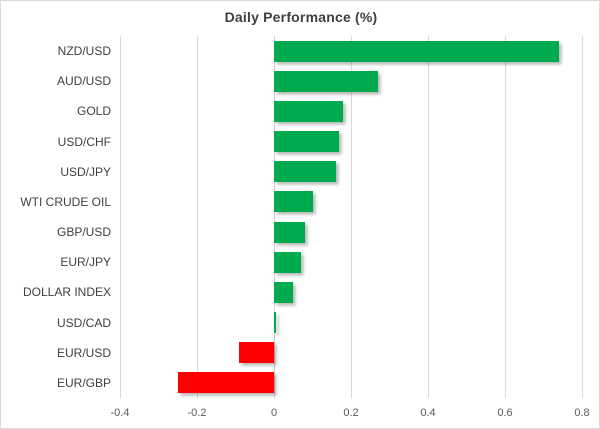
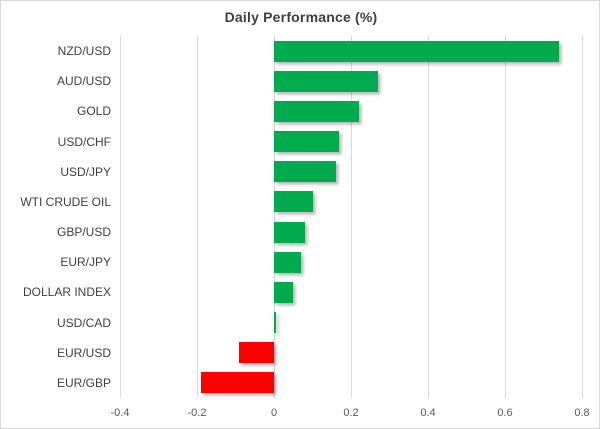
GOLD: 0.18 -> 0.22
EUR/GBP: -0.25 -> -0.19
